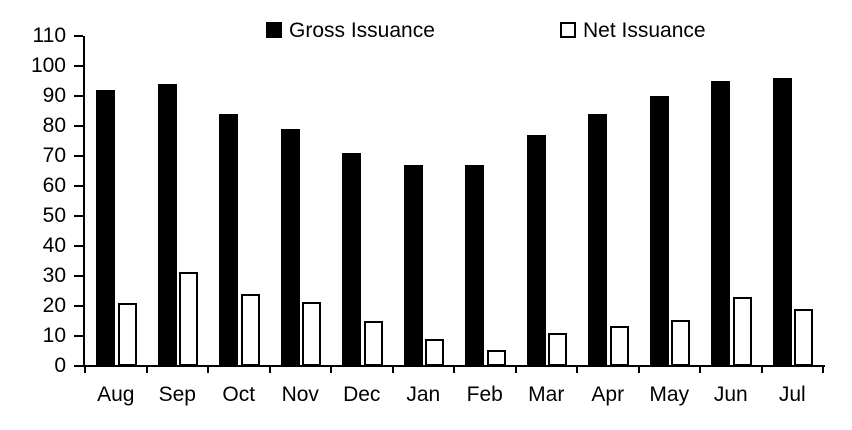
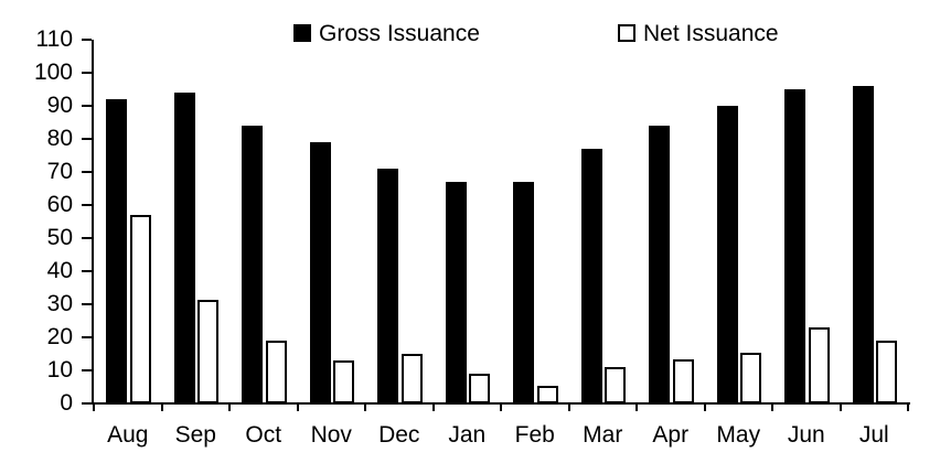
Net Issuance/Aug: 21 -> 57
Net Issuance/Oct: 24 -> 19
Net Issuance/Nov: 22 -> 13
